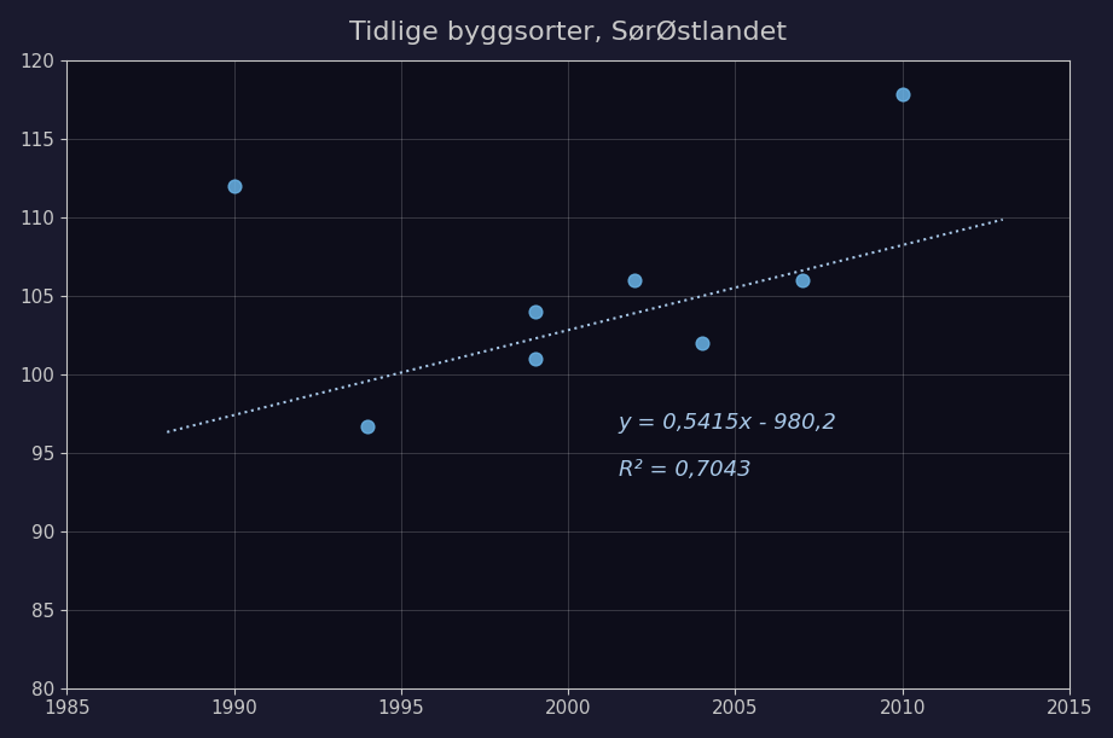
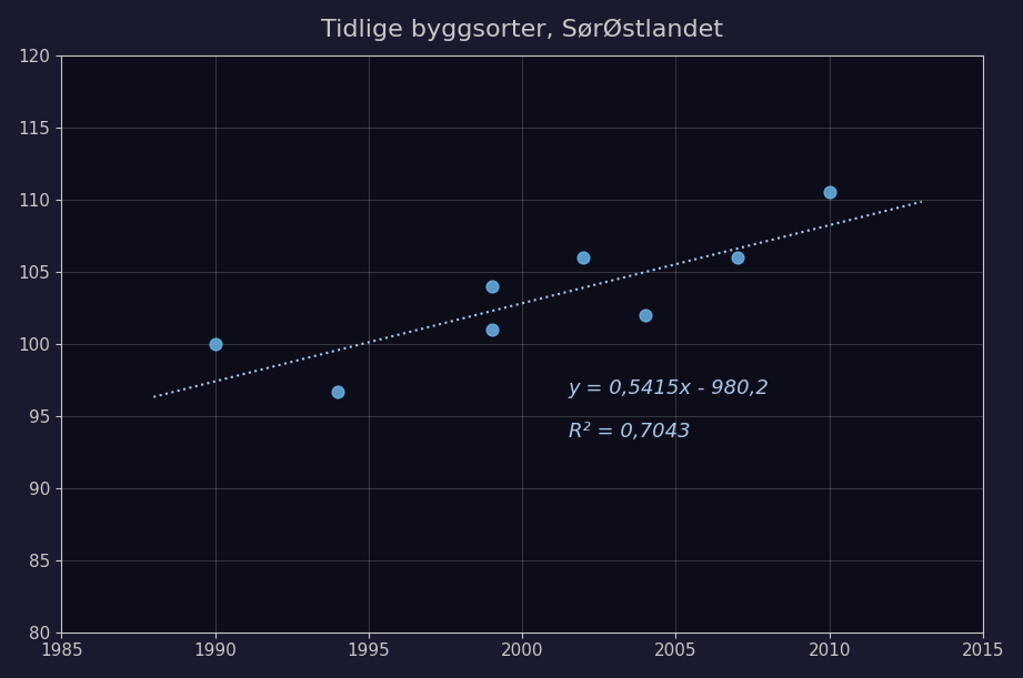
1990: 112.0 -> 100.0
2010: 117.8 -> 110.5
